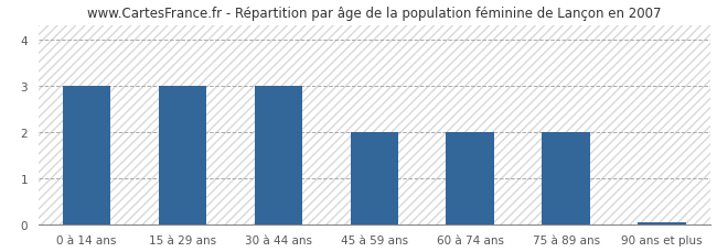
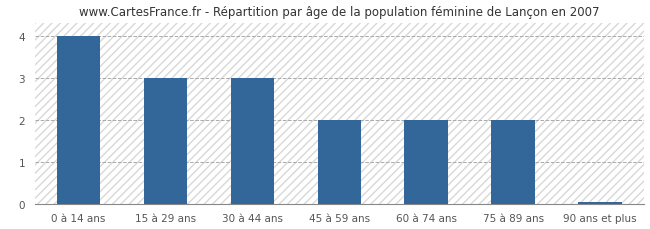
0 à 14 ans: 3.00 -> 4.00
